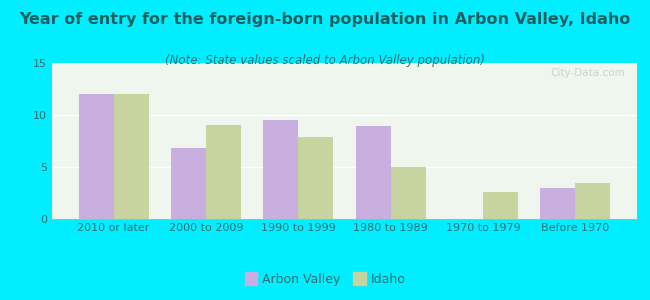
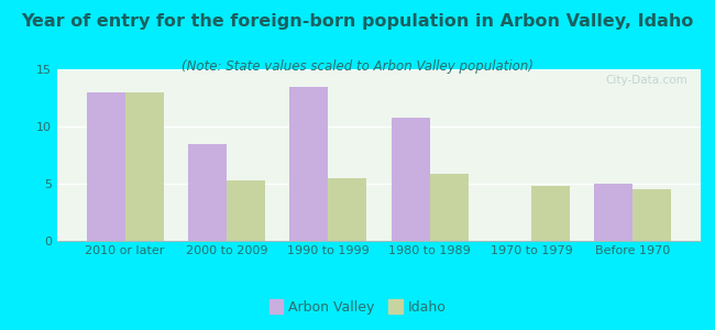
Arbon Valley/2010 or later: 12.0 -> 13.0
Idaho/2010 or later: 12.0 -> 13.0
Arbon Valley/2000 to 2009: 6.8 -> 8.5
Idaho/2000 to 2009: 9.0 -> 5.3
Arbon Valley/1990 to 1999: 9.5 -> 13.5
Idaho/1990 to 1999: 7.9 -> 5.5
Arbon Valley/1980 to 1989: 8.9 -> 10.8
Idaho/1980 to 1989: 5.0 -> 5.9
Idaho/1970 to 1979: 2.6 -> 4.8
Arbon Valley/Before 1970: 3.0 -> 5.0
Idaho/Before 1970: 3.5 -> 4.5
